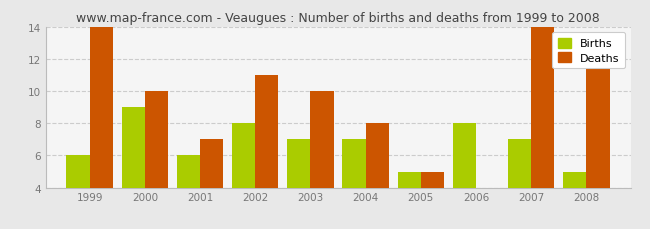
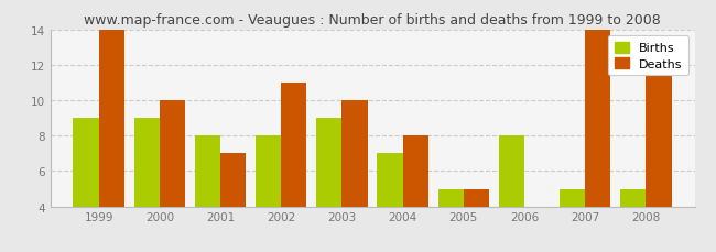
Births/1999: 6 -> 9
Births/2001: 6 -> 8
Births/2003: 7 -> 9
Births/2007: 7 -> 5
